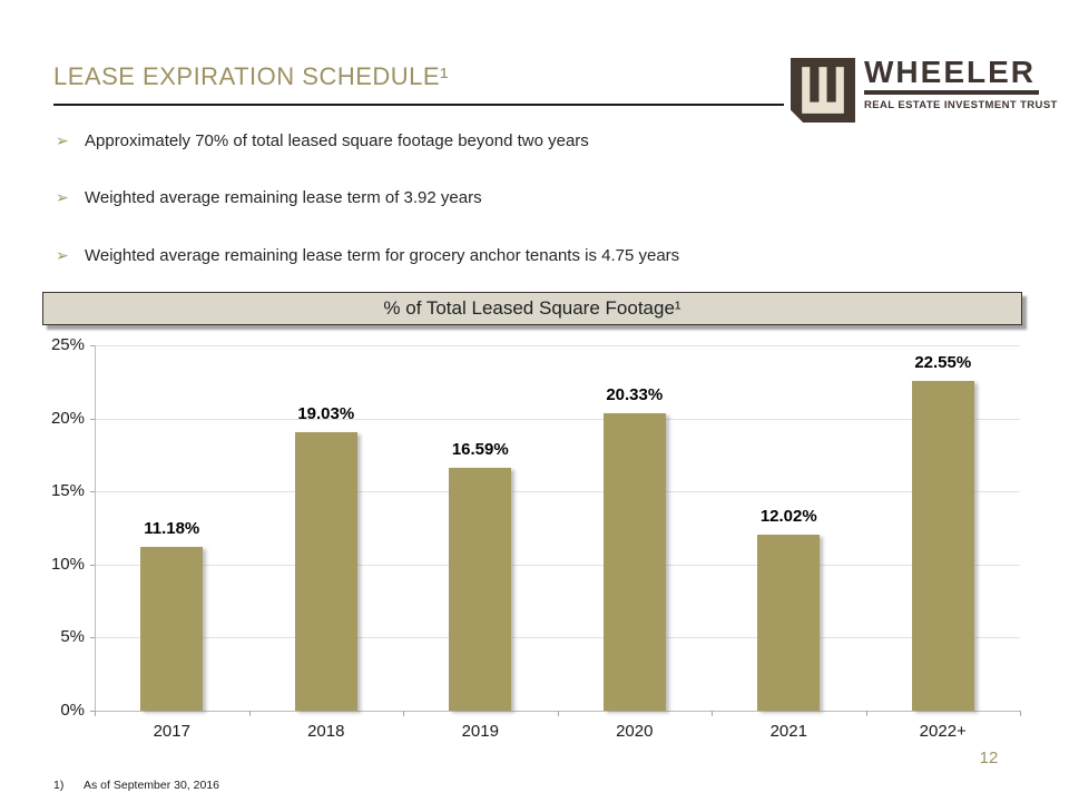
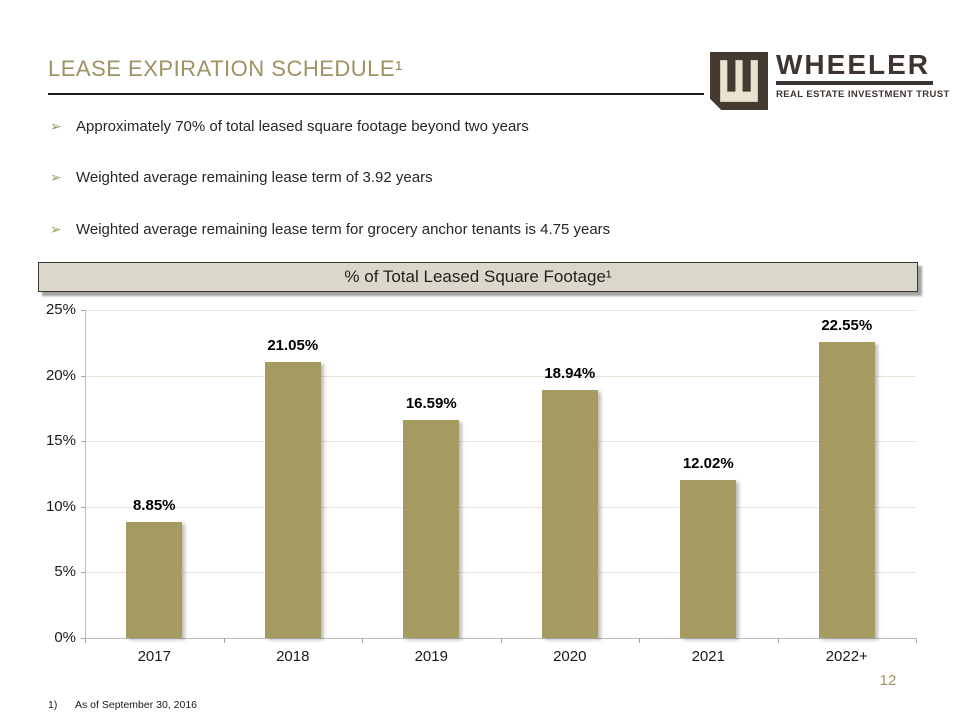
2017: 11.18% -> 8.85%
2018: 19.03% -> 21.05%
2020: 20.33% -> 18.94%
